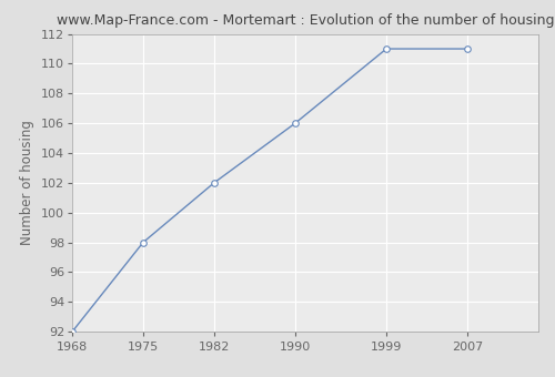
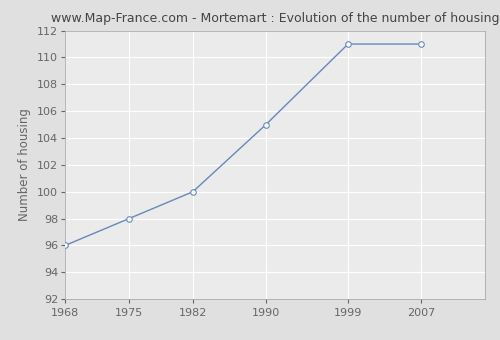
1968: 92 -> 96
1982: 102 -> 100
1990: 106 -> 105
